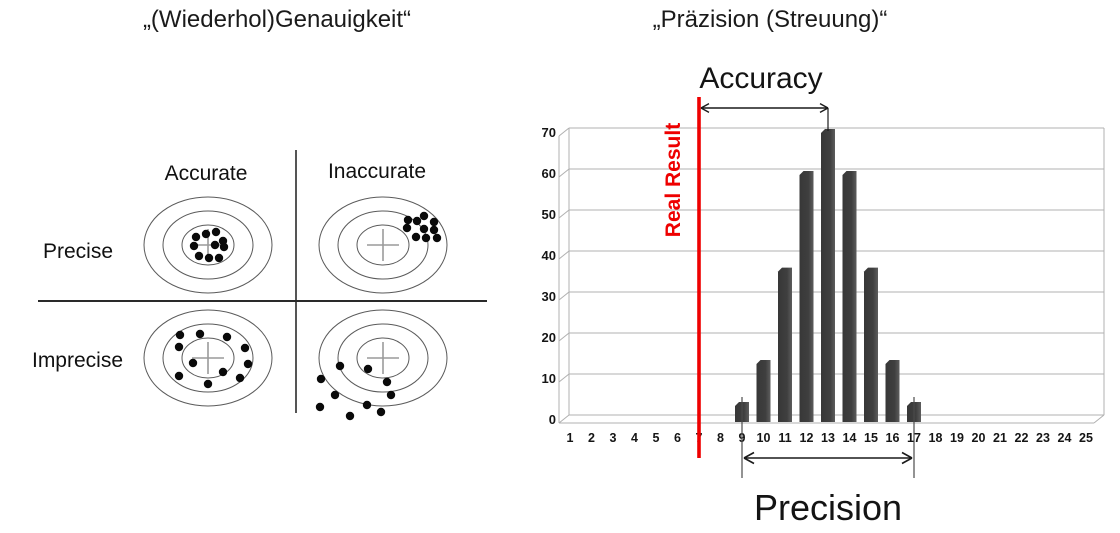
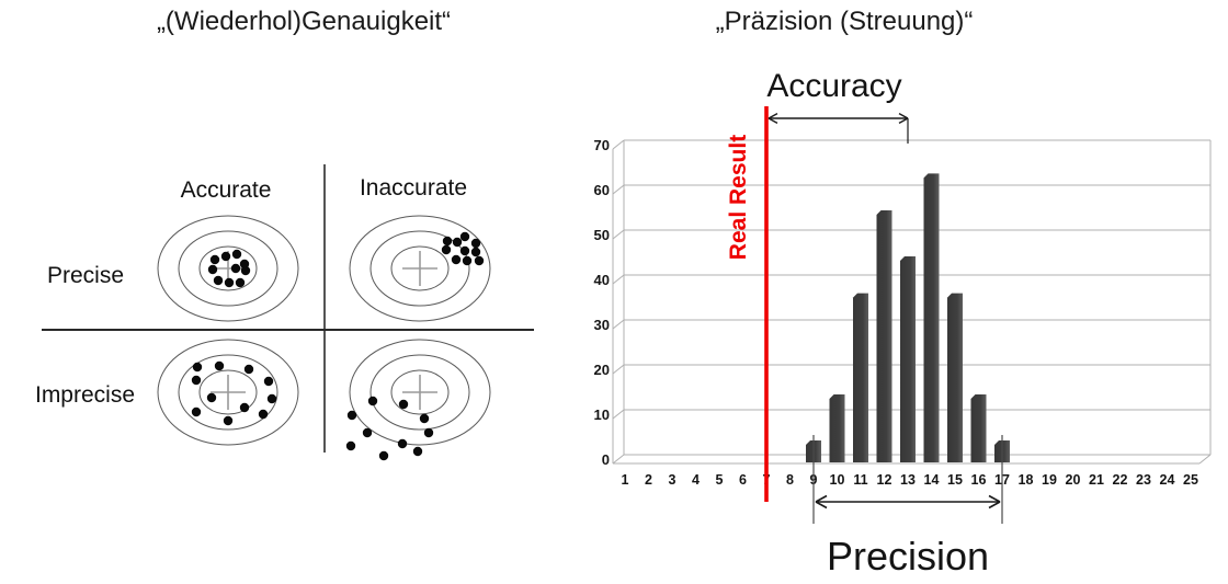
12: 60 -> 55
13: 70 -> 45
14: 60 -> 63
